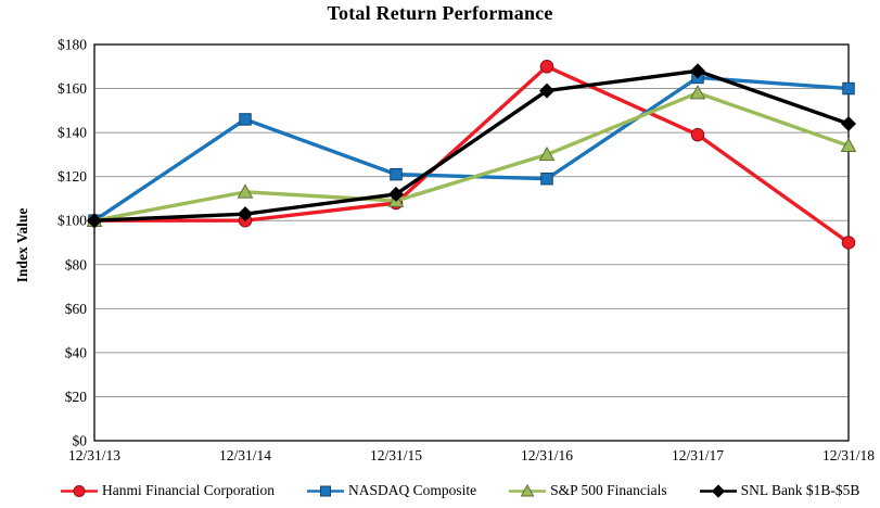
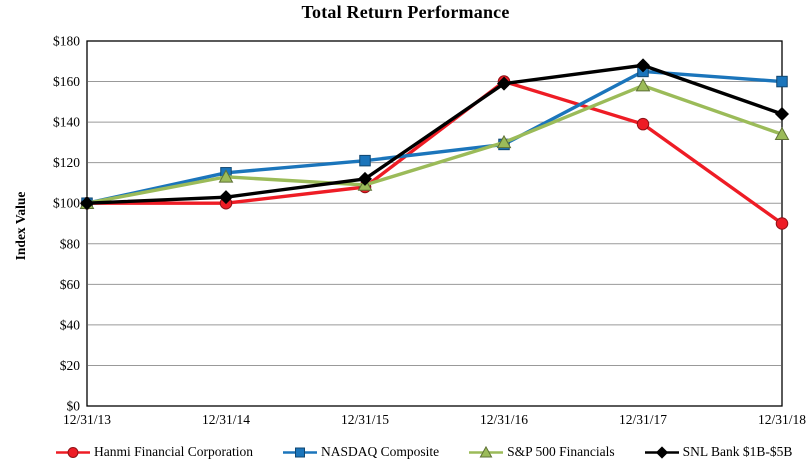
NASDAQ Composite/12/31/14: $146 -> $115
Hanmi Financial Corporation/12/31/16: $170 -> $160
NASDAQ Composite/12/31/16: $119 -> $129
